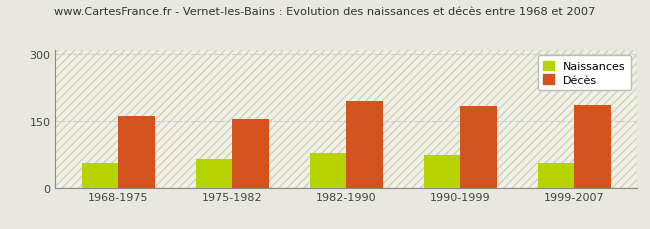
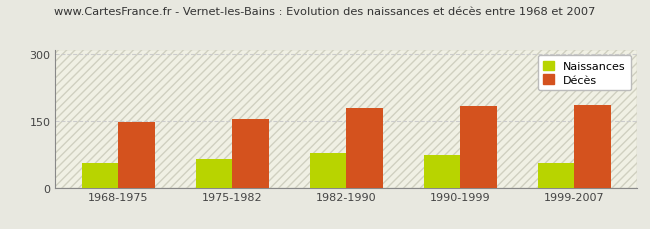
Décès/1968-1975: 160 -> 147
Décès/1982-1990: 195 -> 178
